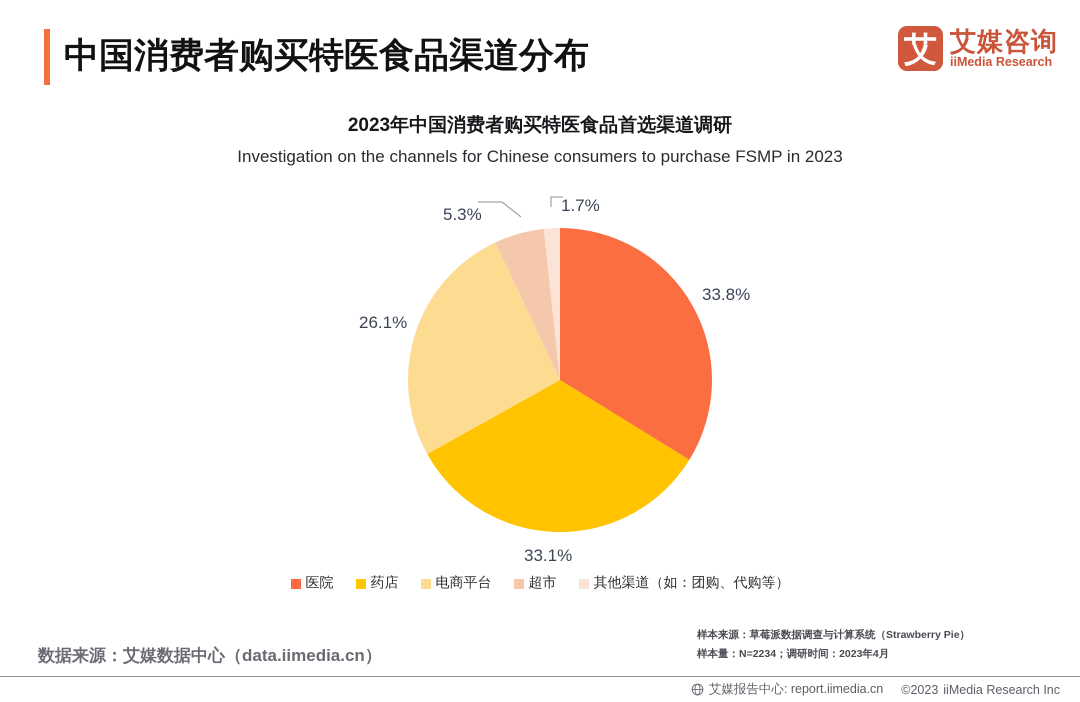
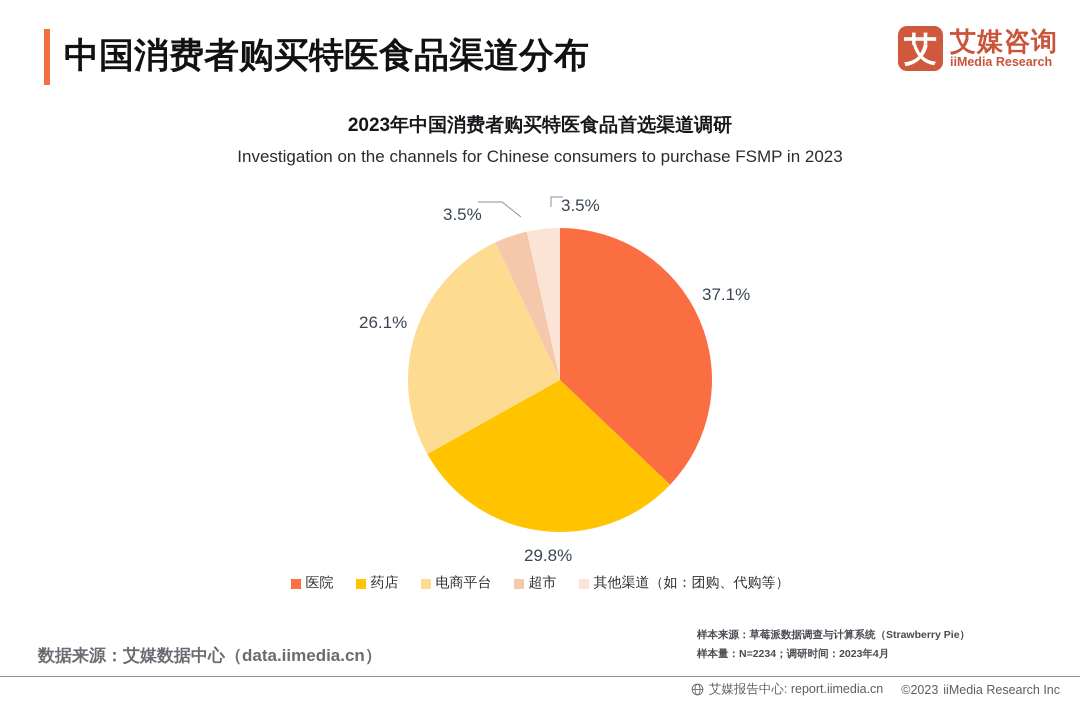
医院: 33.8% -> 37.1%
药店: 33.1% -> 29.8%
超市: 5.3% -> 3.5%
其他渠道（如：团购、代购等）: 1.7% -> 3.5%
